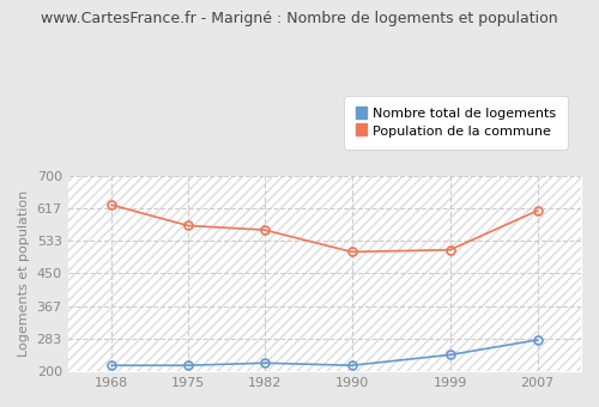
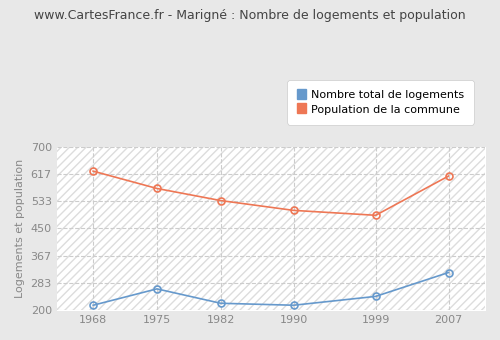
Nombre total de logements/1975: 215 -> 265
Population de la commune/1982: 561 -> 535
Population de la commune/1999: 510 -> 490
Nombre total de logements/2007: 280 -> 315
